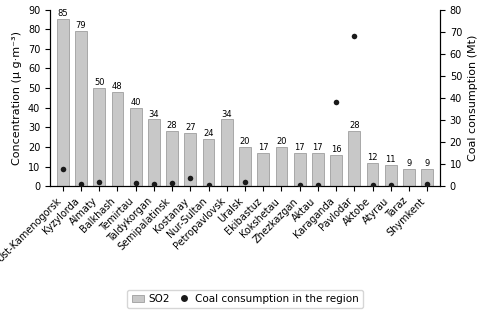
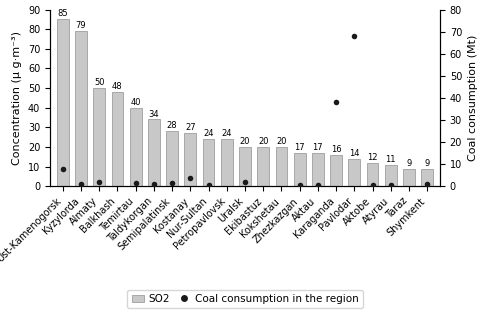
Petropavlovsk: 34 -> 24
Ekibastuz: 17 -> 20
Pavlodar: 28 -> 14
